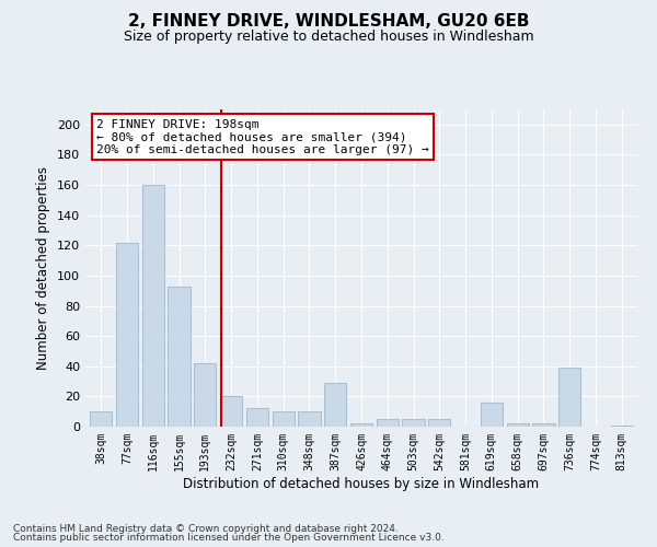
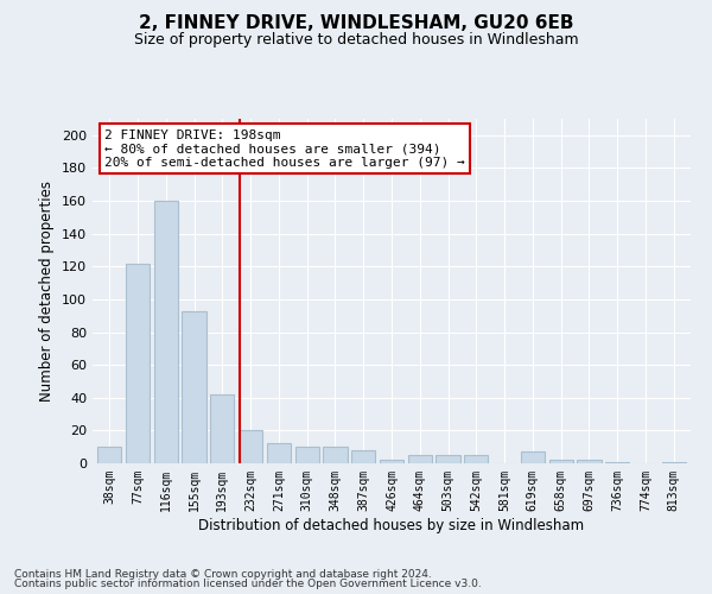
387sqm: 29 -> 8
619sqm: 16 -> 7
736sqm: 39 -> 1
